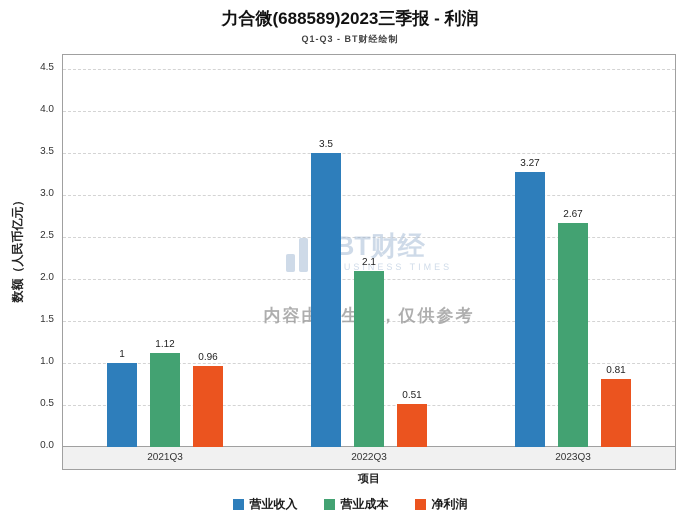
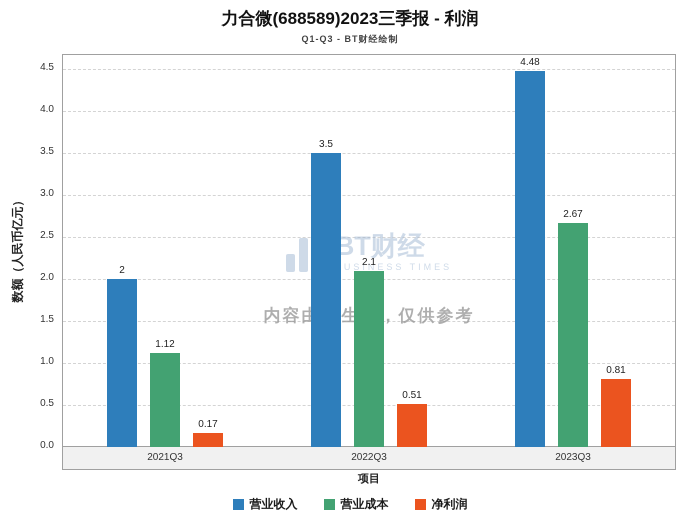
营业收入/2021Q3: 1 -> 2
净利润/2021Q3: 0.96 -> 0.17
营业收入/2023Q3: 3.27 -> 4.48
